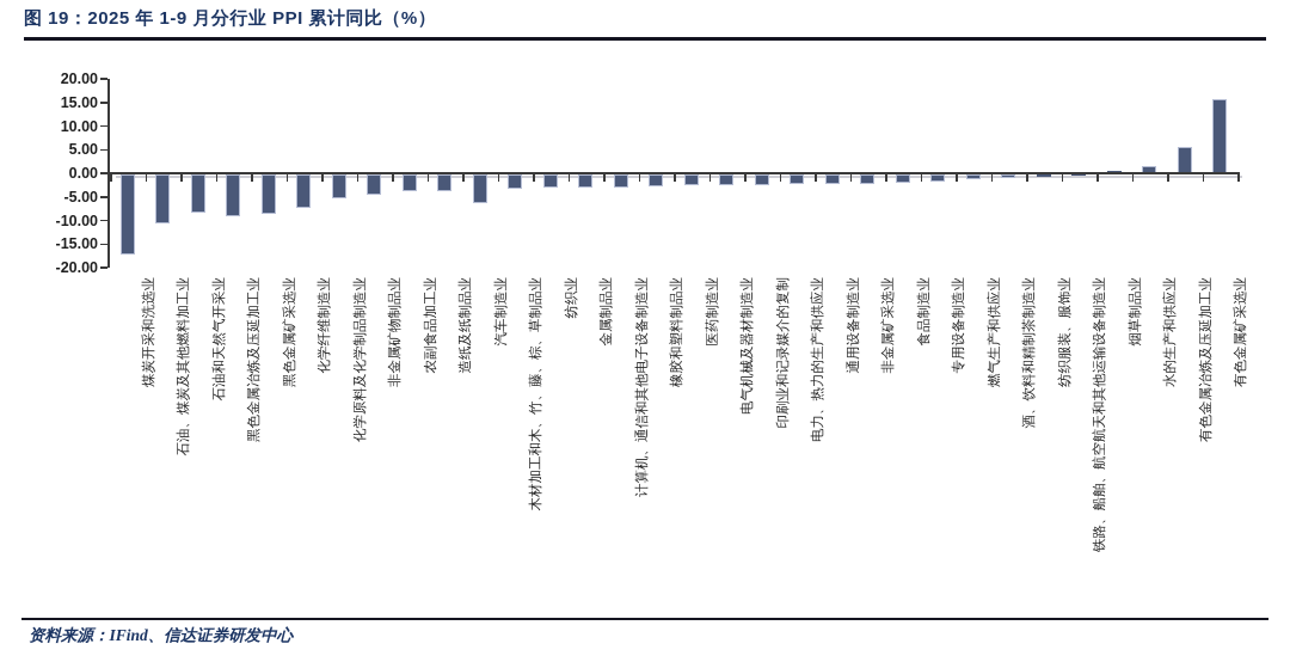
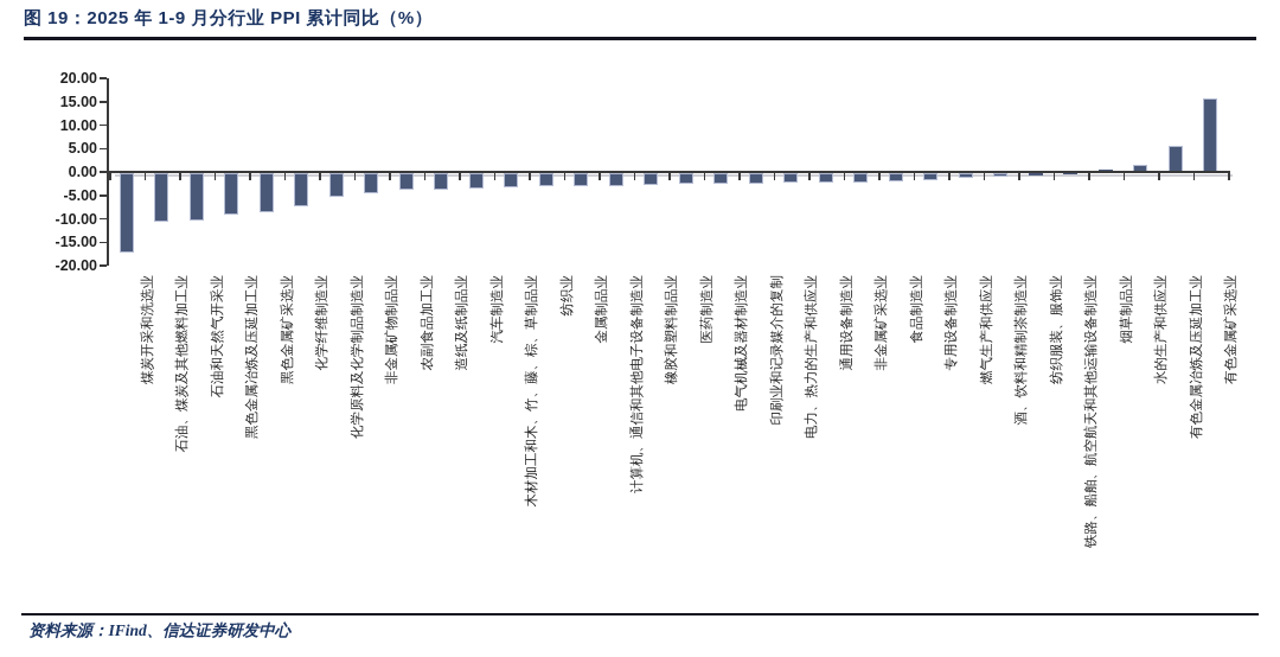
石油和天然气开采业: -8 -> -10
汽车制造业: -6 -> -3
